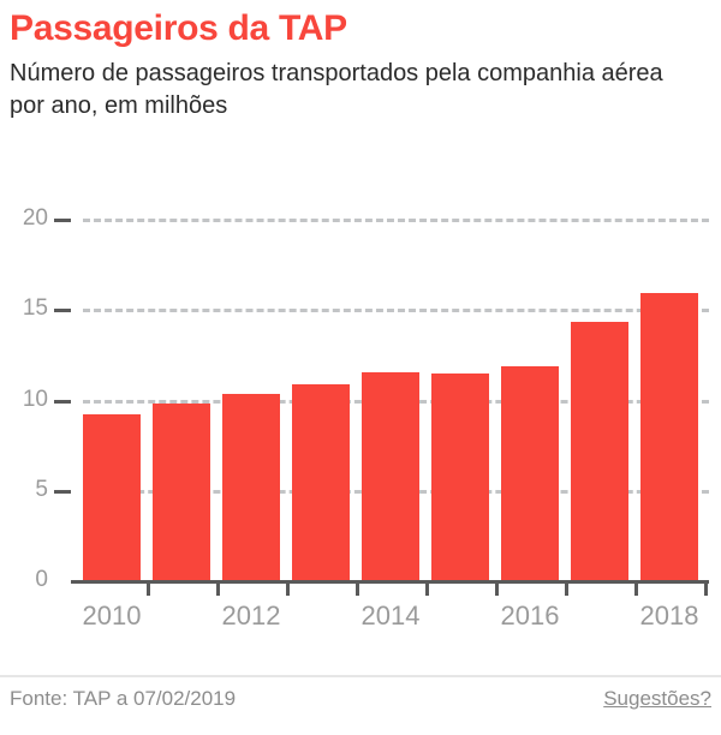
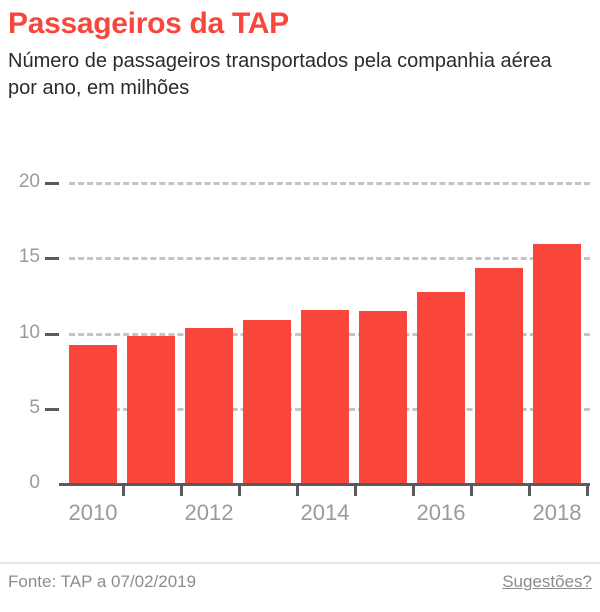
2016: 11.8 -> 12.7
